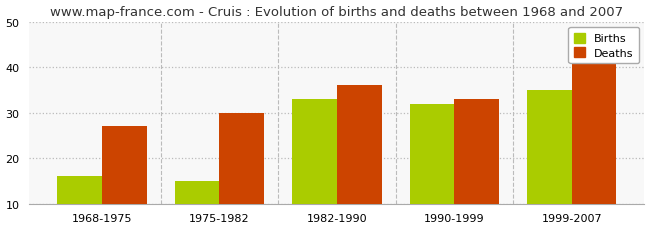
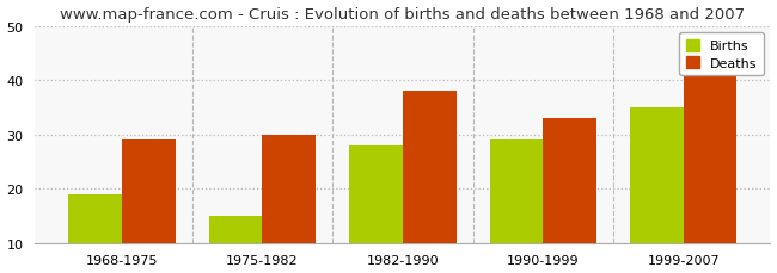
Births/1968-1975: 16 -> 19
Deaths/1968-1975: 27 -> 29
Births/1982-1990: 33 -> 28
Deaths/1982-1990: 36 -> 38
Births/1990-1999: 32 -> 29
